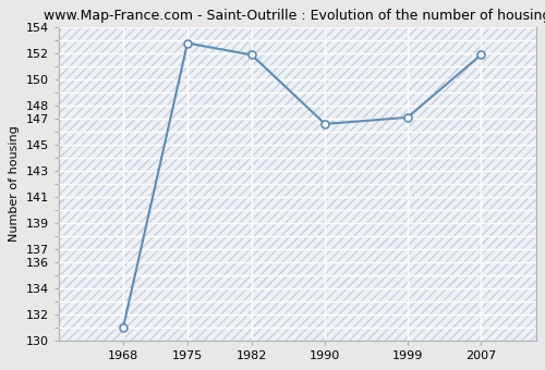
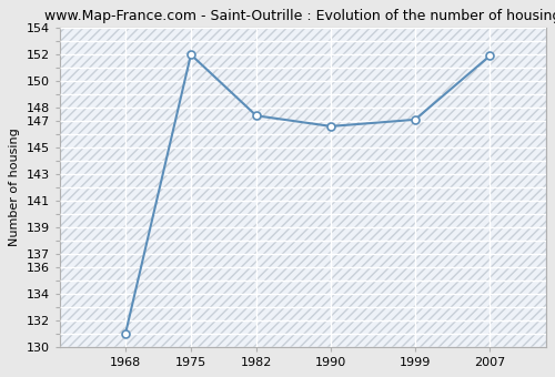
1975: 152.8 -> 152.0
1982: 151.9 -> 147.4
